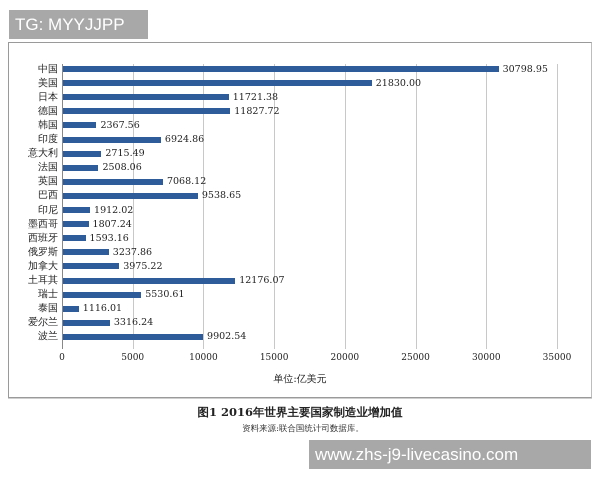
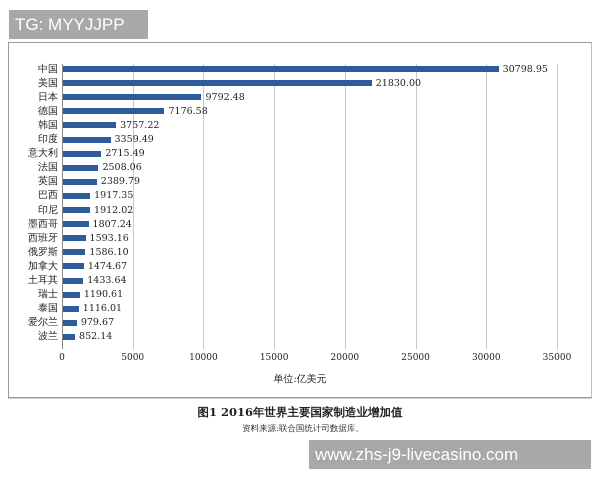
日本: 11721.38 -> 9792.48
德国: 11827.72 -> 7176.58
韩国: 2367.56 -> 3757.22
印度: 6924.86 -> 3359.49
英国: 7068.12 -> 2389.79
巴西: 9538.65 -> 1917.35
俄罗斯: 3237.86 -> 1586.10
加拿大: 3975.22 -> 1474.67
土耳其: 12176.07 -> 1433.64
瑞士: 5530.61 -> 1190.61
爱尔兰: 3316.24 -> 979.67
波兰: 9902.54 -> 852.14
